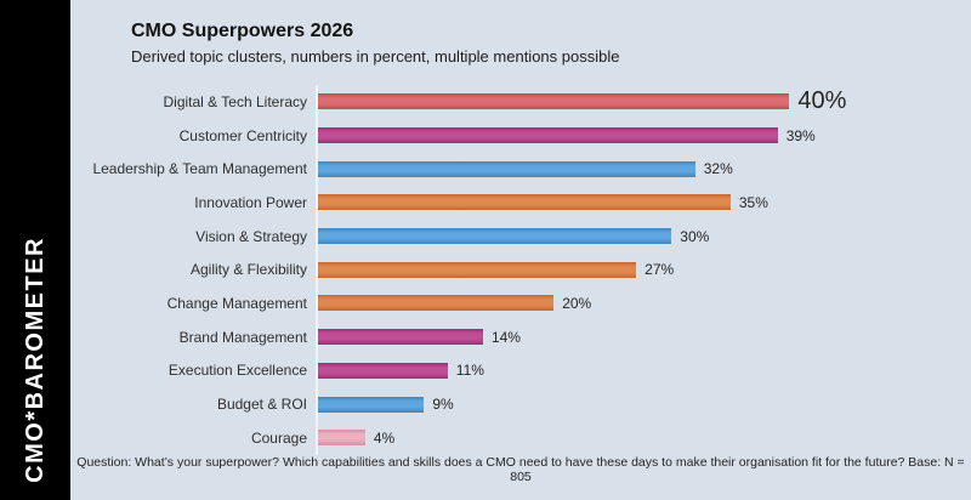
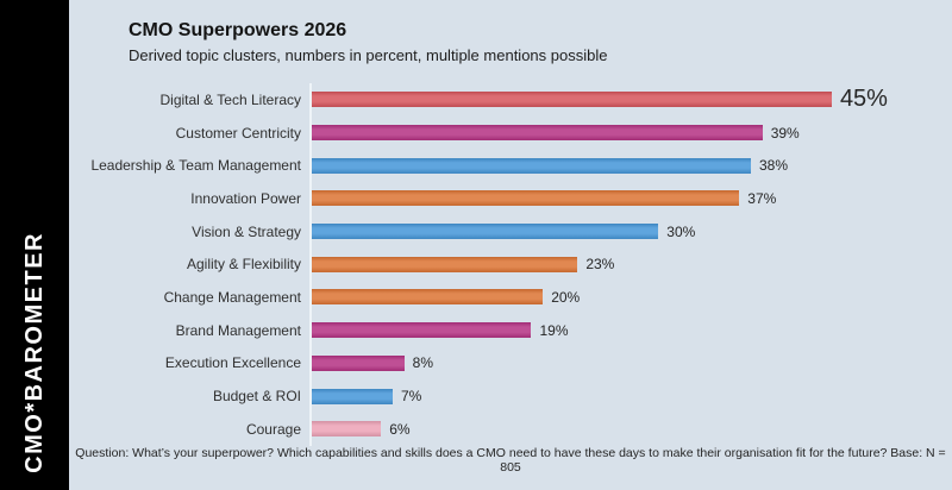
Digital & Tech Literacy: 40% -> 45%
Leadership & Team Management: 32% -> 38%
Innovation Power: 35% -> 37%
Agility & Flexibility: 27% -> 23%
Brand Management: 14% -> 19%
Execution Excellence: 11% -> 8%
Budget & ROI: 9% -> 7%
Courage: 4% -> 6%
